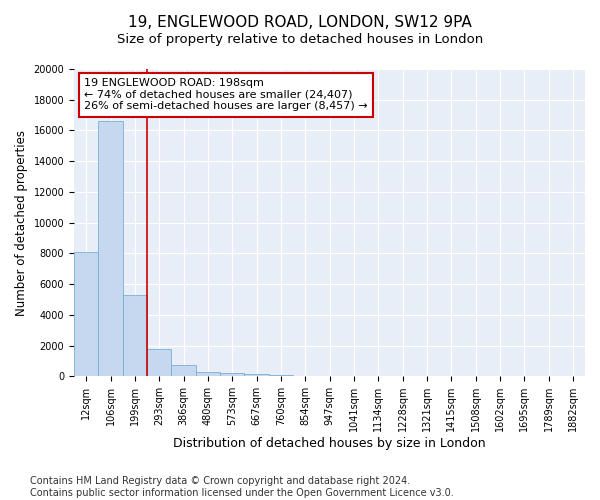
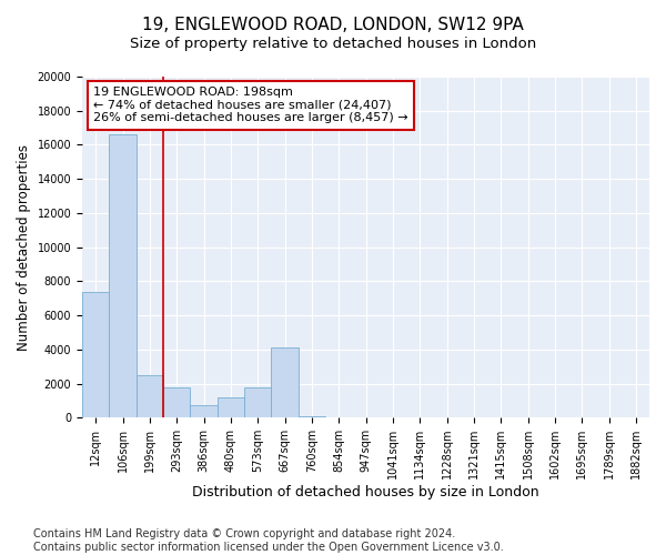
12sqm: 8100 -> 7400
199sqm: 5300 -> 2500
480sqm: 300 -> 1200
573sqm: 200 -> 1800
667sqm: 100 -> 4100
